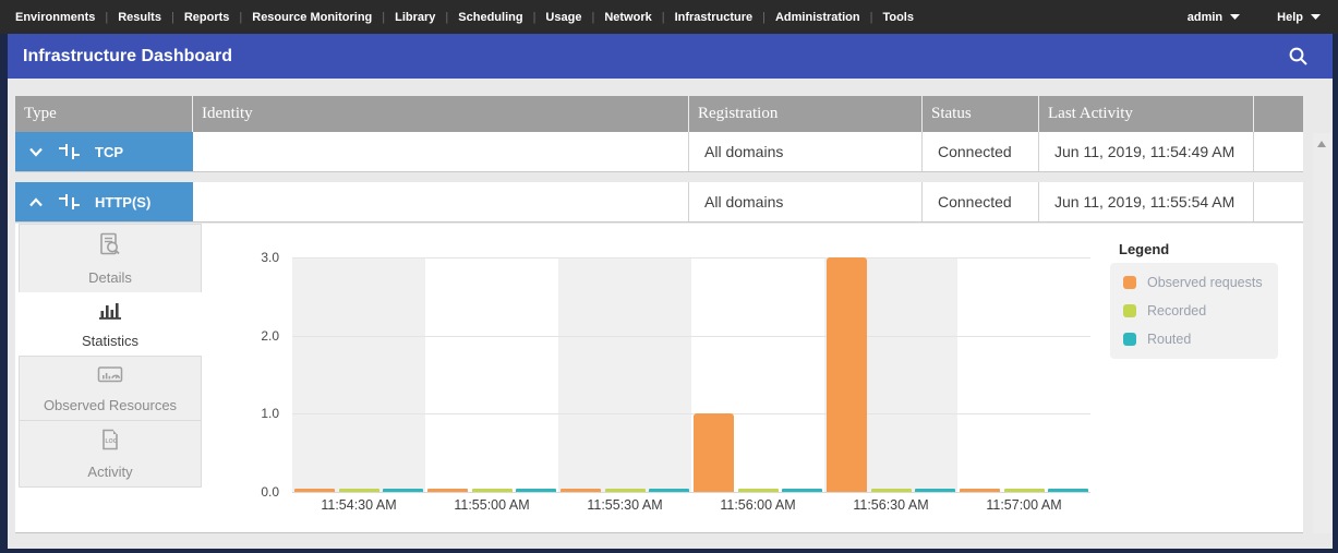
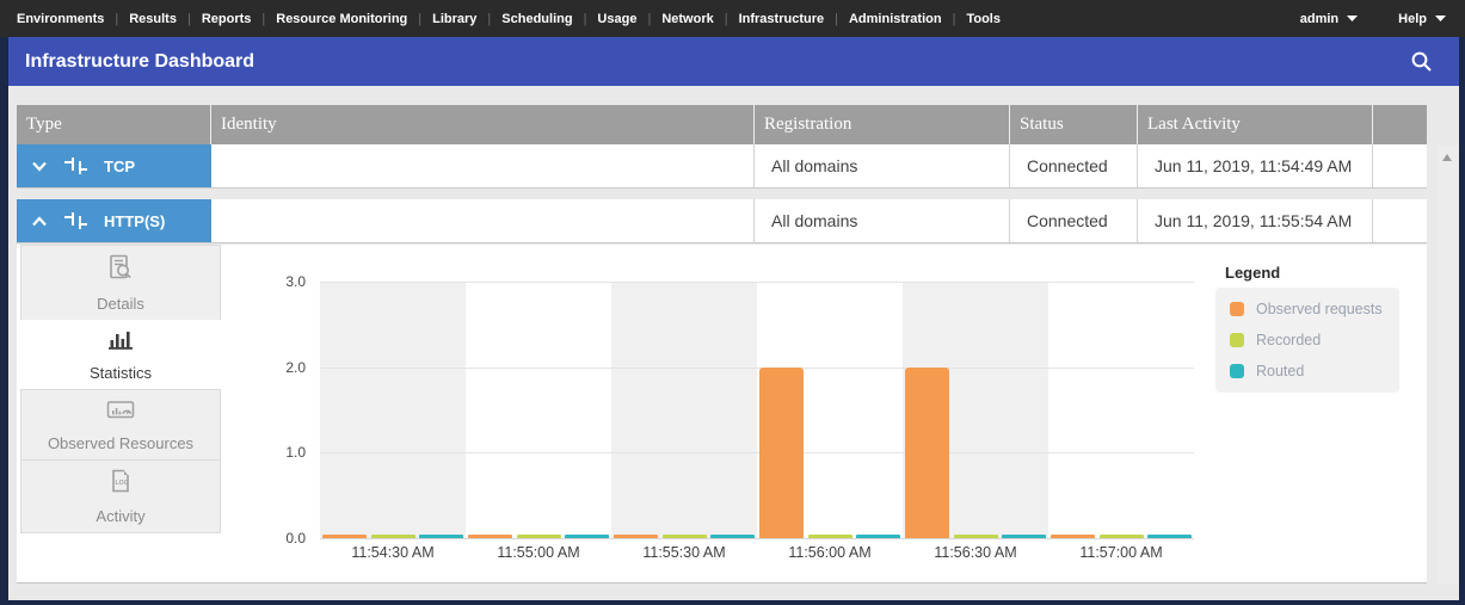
Observed requests/11:56:00 AM: 1 -> 2
Observed requests/11:56:30 AM: 3 -> 2
